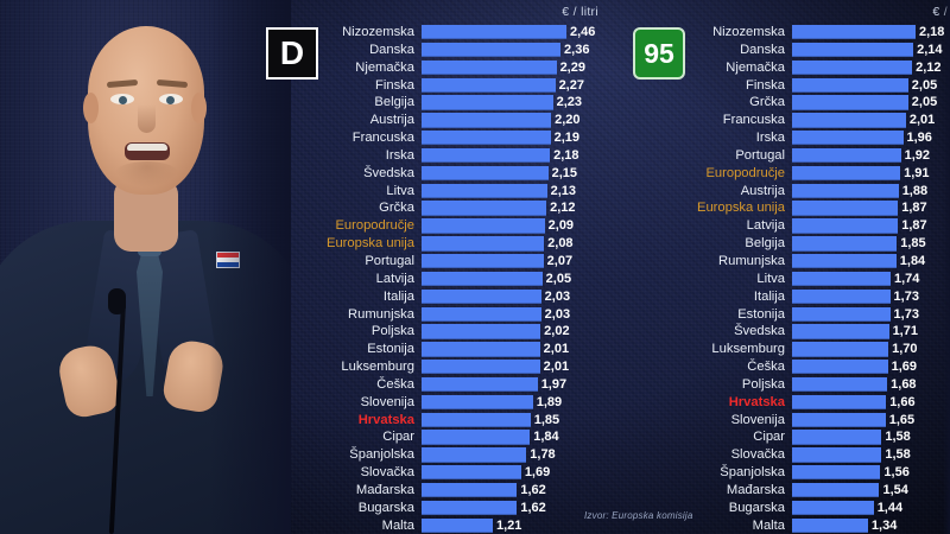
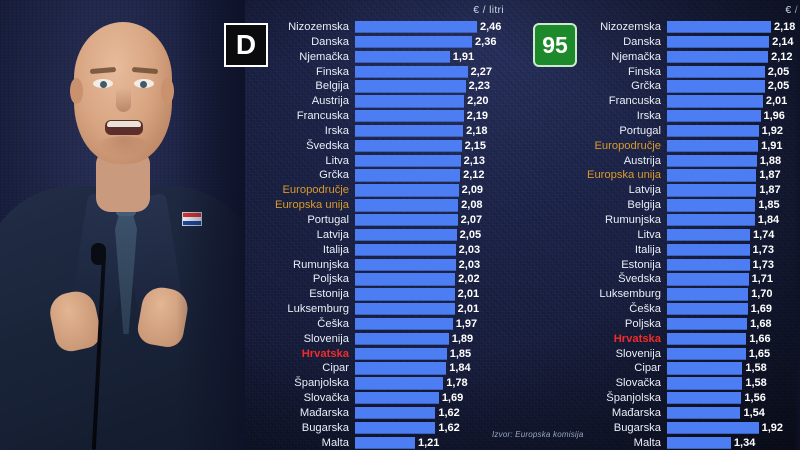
D/Njemačka: 2,29 -> 1,91
95/Bugarska: 1,44 -> 1,92
